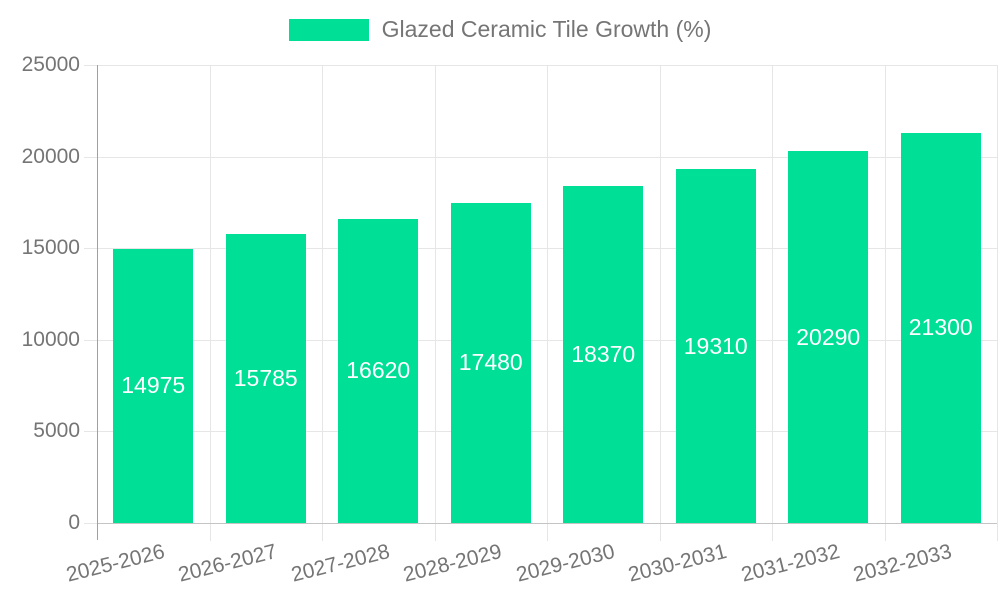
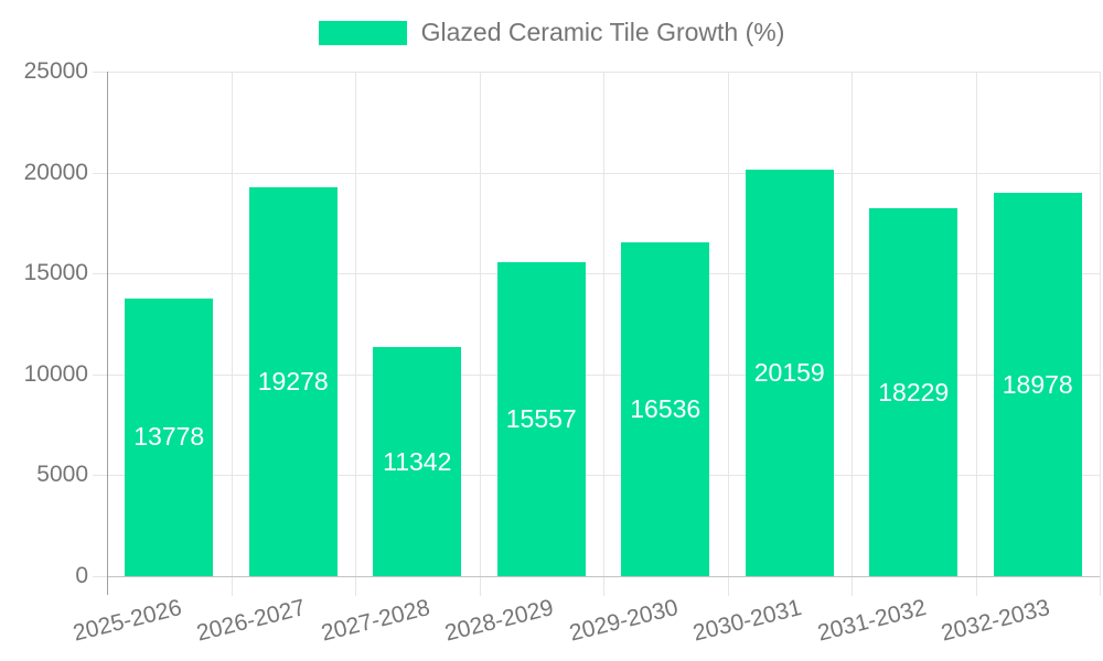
2025-2026: 14975 -> 13778
2026-2027: 15785 -> 19278
2027-2028: 16620 -> 11342
2028-2029: 17480 -> 15557
2029-2030: 18370 -> 16536
2030-2031: 19310 -> 20159
2031-2032: 20290 -> 18229
2032-2033: 21300 -> 18978
